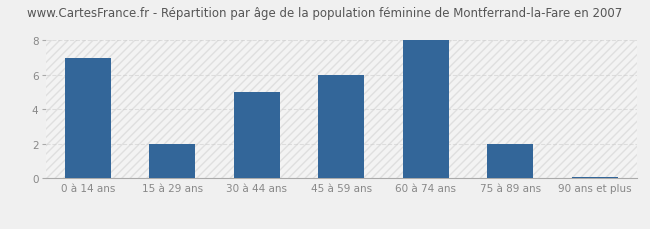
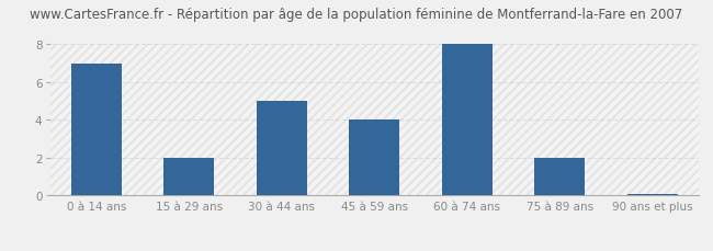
45 à 59 ans: 6.0 -> 4.0
